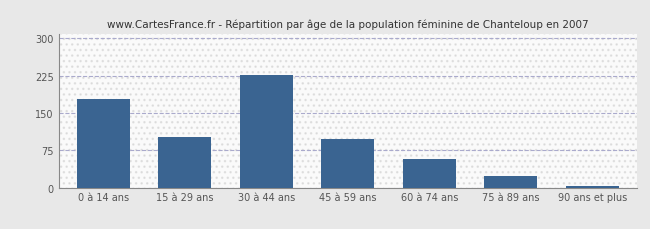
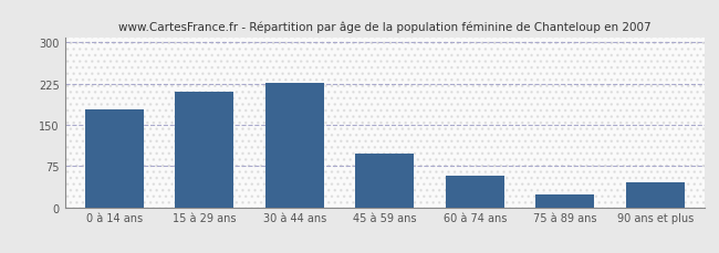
15 à 29 ans: 101 -> 210
90 ans et plus: 4 -> 45
